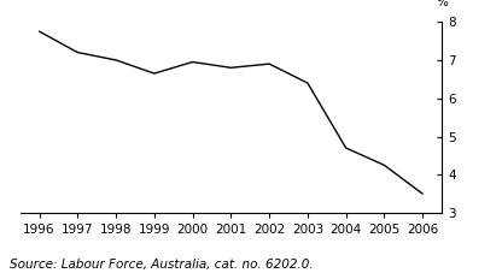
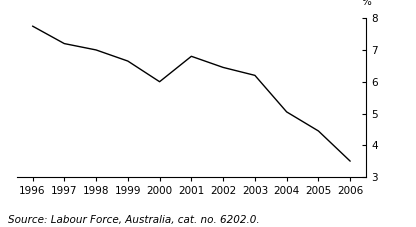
2000: 6.95 -> 6.00
2002: 6.90 -> 6.45
2003: 6.40 -> 6.20
2004: 4.70 -> 5.05
2005: 4.25 -> 4.45
